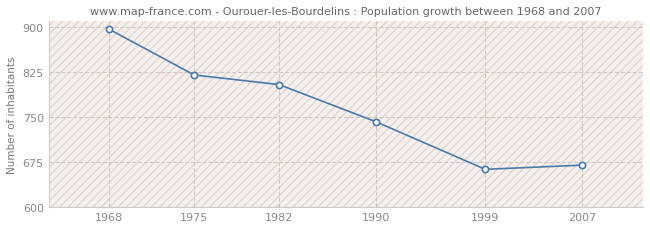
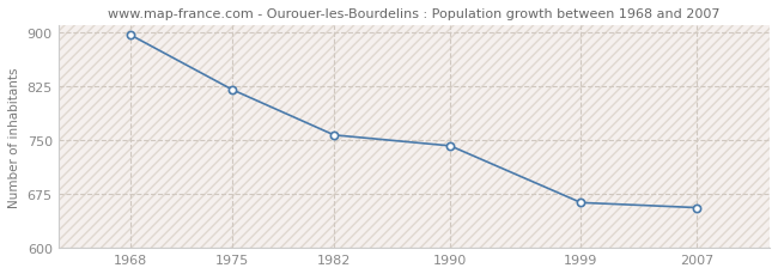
1982: 804 -> 757
2007: 670 -> 656
